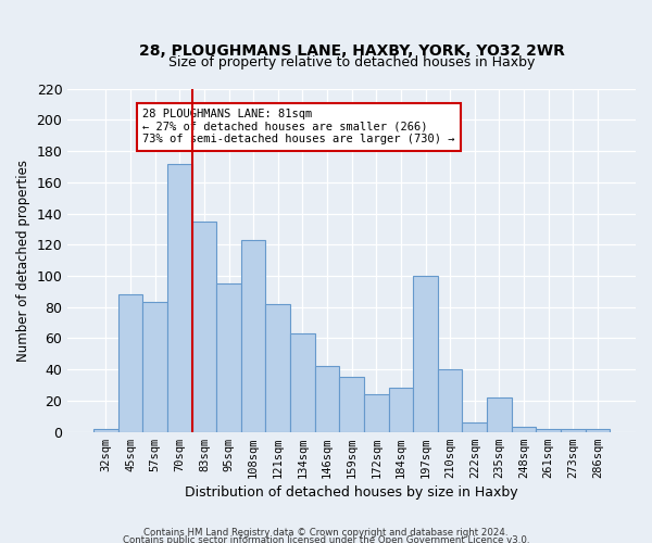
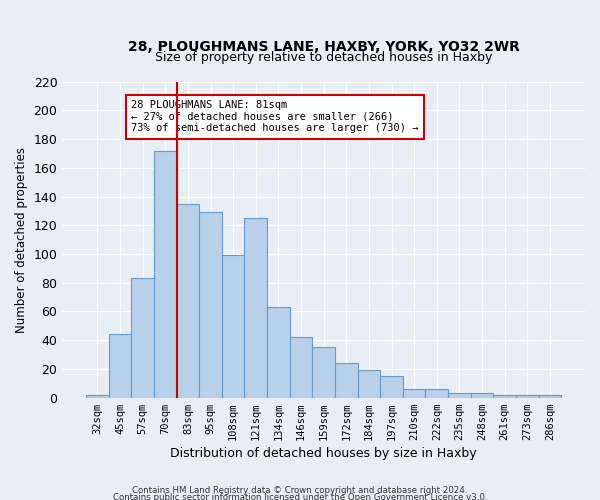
45sqm: 88 -> 44
95sqm: 95 -> 129
108sqm: 123 -> 99
121sqm: 82 -> 125
184sqm: 28 -> 19
197sqm: 100 -> 15
210sqm: 40 -> 6
235sqm: 22 -> 3
